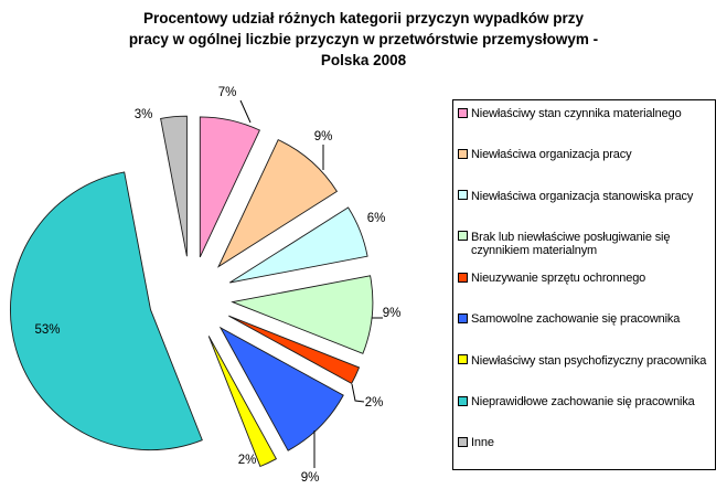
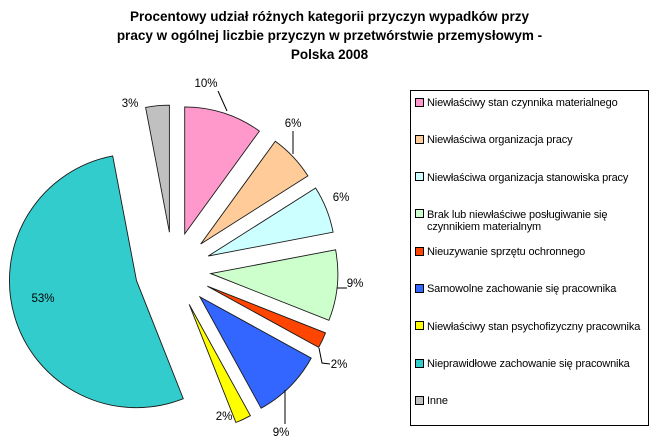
Niewłaściwy stan czynnika materialnego: 7% -> 10%
Niewłaściwa organizacja pracy: 9% -> 6%
